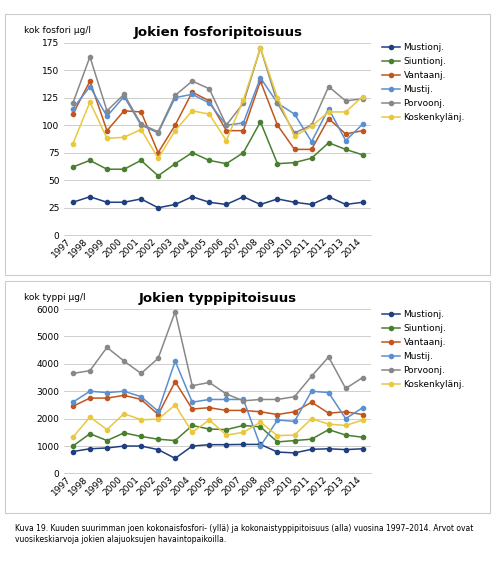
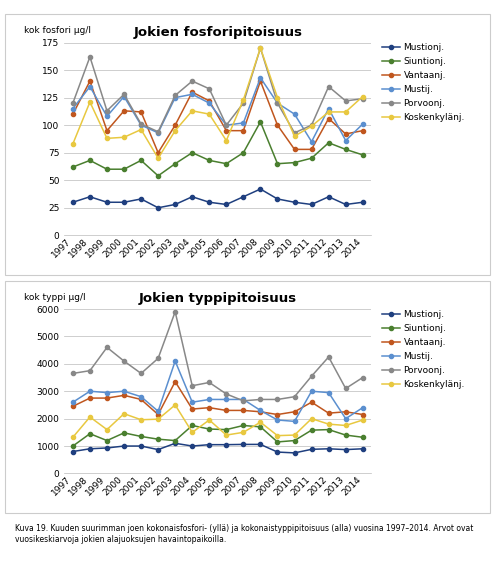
Jokien fosforipitoisuus/Mustionj./2008: 28 -> 42
Jokien typpipitoisuus/Mustionj./2003: 550 -> 1100
Jokien typpipitoisuus/Mustij./2008: 1000 -> 2300
Jokien typpipitoisuus/Siuntionj./2011: 1250 -> 1580
